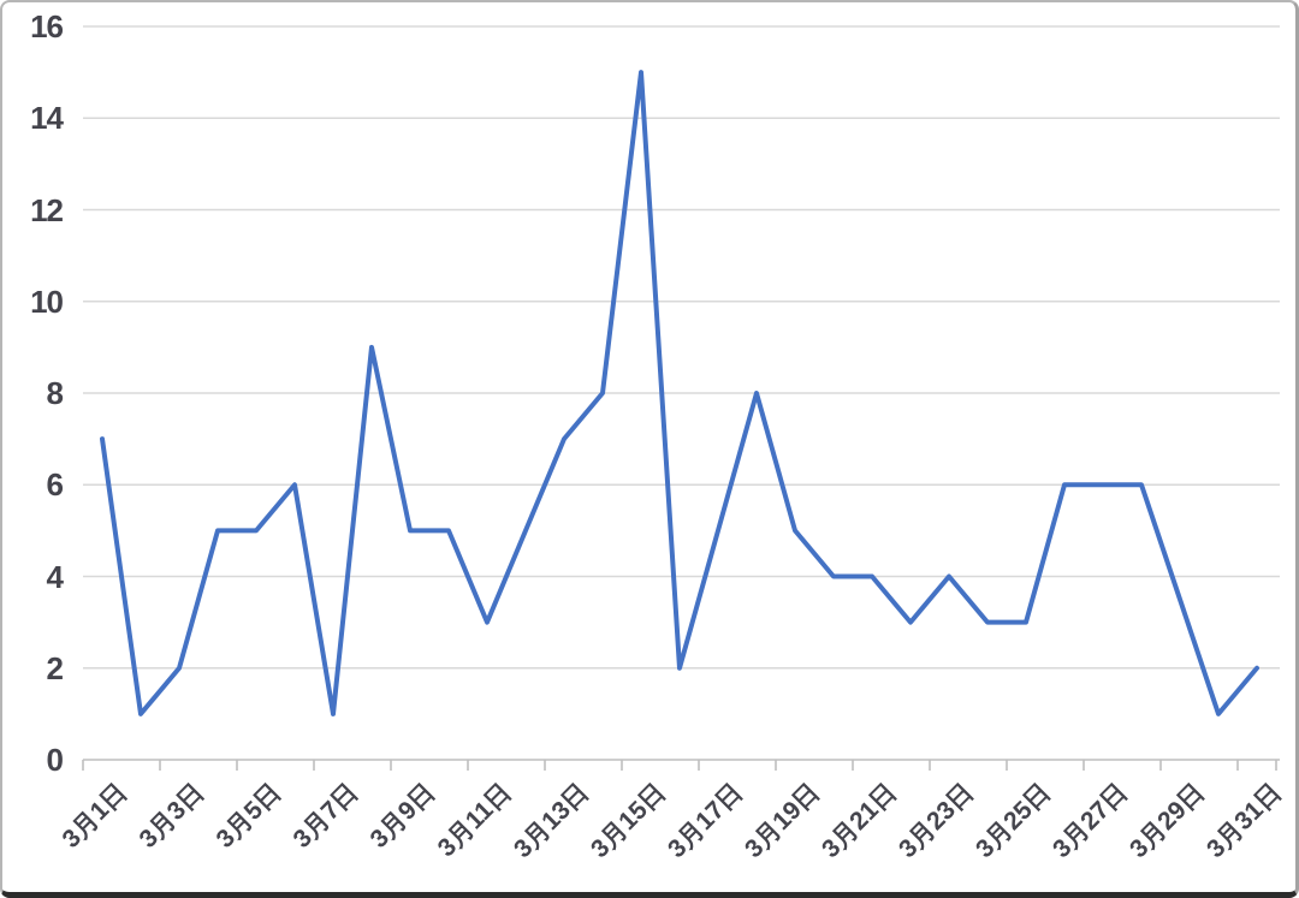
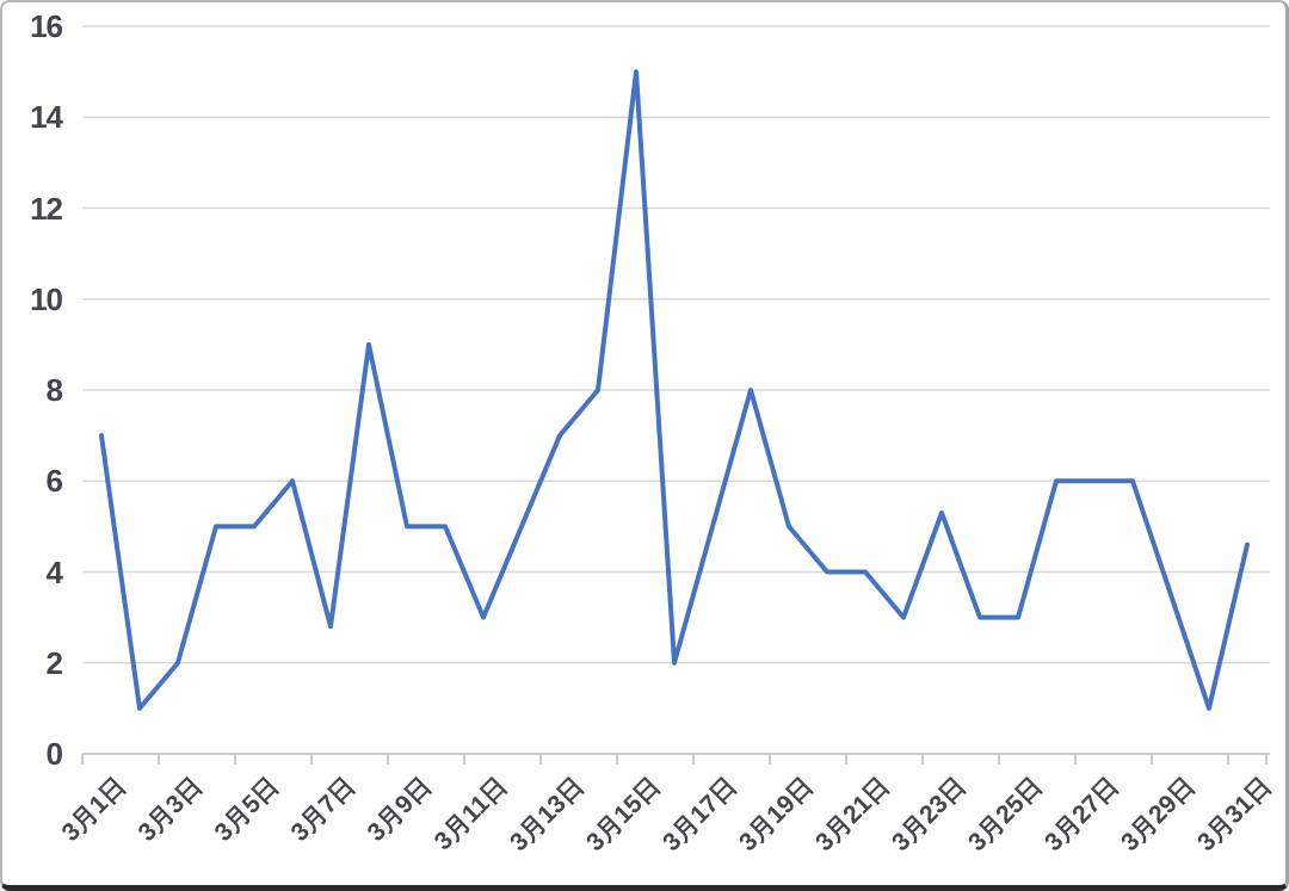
3月7日: 1.0 -> 2.8
3月23日: 4.0 -> 5.3
3月31日: 2.0 -> 4.6
